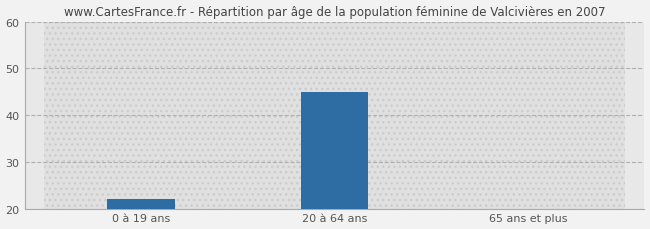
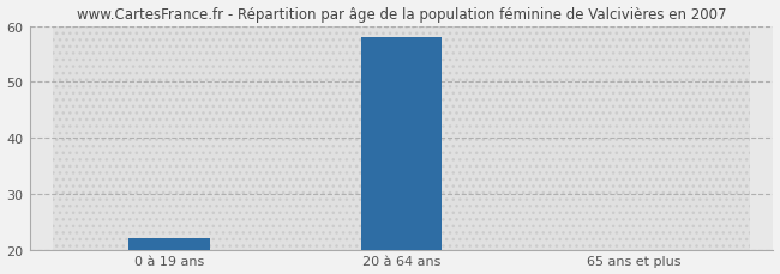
20 à 64 ans: 45 -> 58
